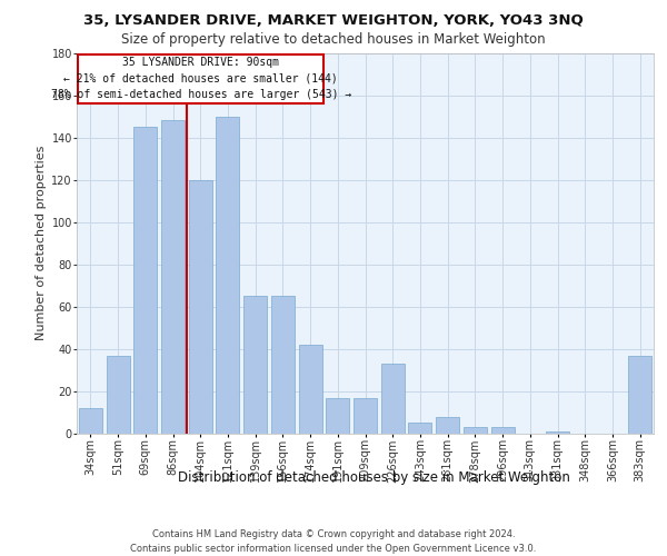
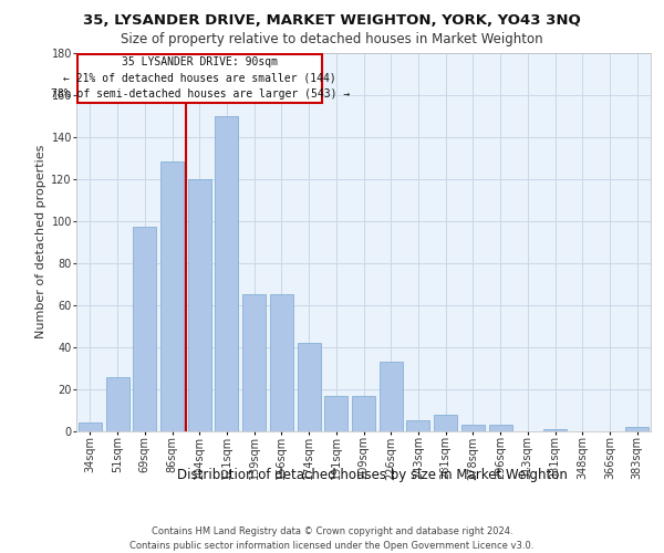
34sqm: 12 -> 4
51sqm: 37 -> 26
69sqm: 145 -> 97
86sqm: 148 -> 128
383sqm: 37 -> 2
